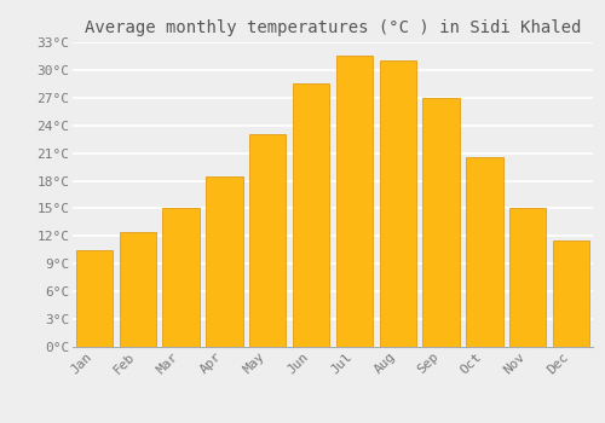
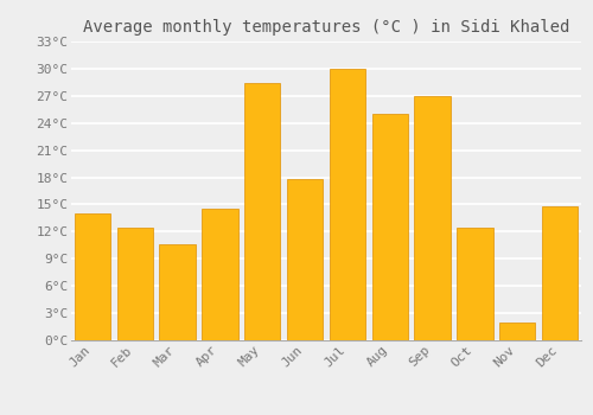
Jan: 10.5°C -> 14.0°C
Mar: 15.0°C -> 10.6°C
Apr: 18.5°C -> 14.6°C
May: 23.0°C -> 28.4°C
Jun: 28.5°C -> 17.8°C
Jul: 31.5°C -> 30.0°C
Aug: 31.0°C -> 25.0°C
Oct: 20.5°C -> 12.4°C
Nov: 15.0°C -> 2.0°C
Dec: 11.5°C -> 14.8°C
